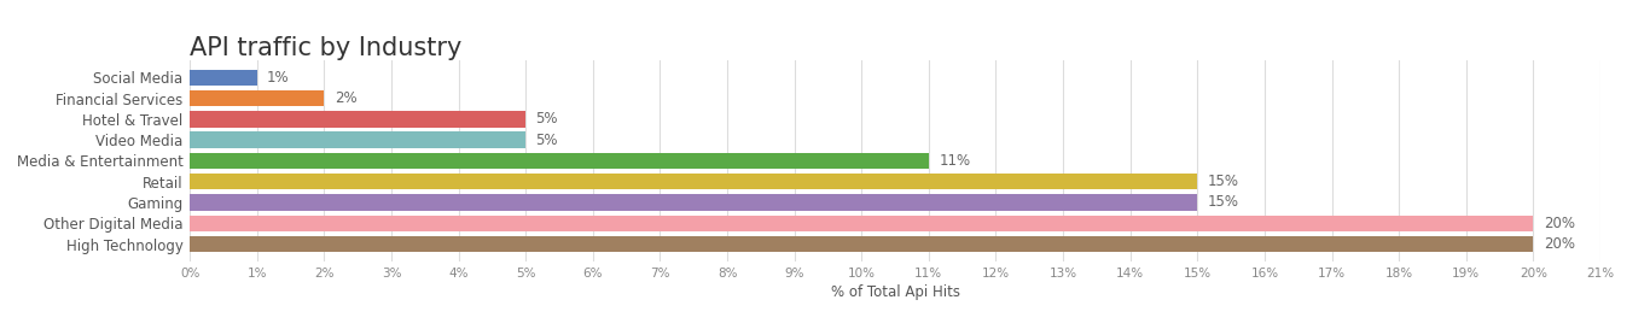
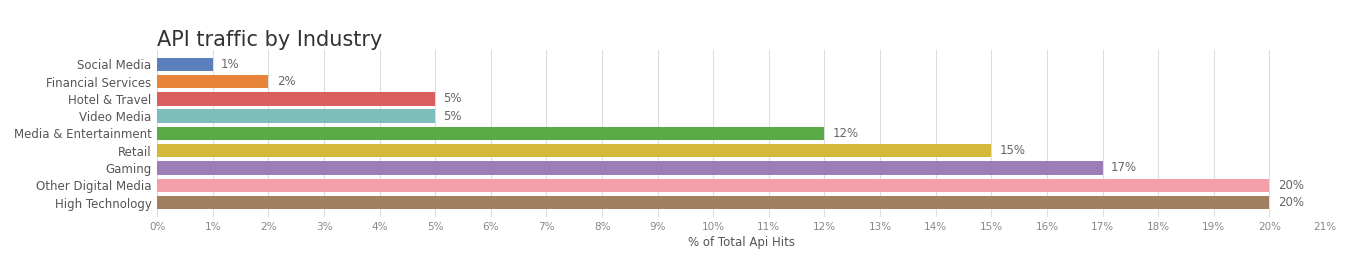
Media & Entertainment: 11% -> 12%
Gaming: 15% -> 17%
